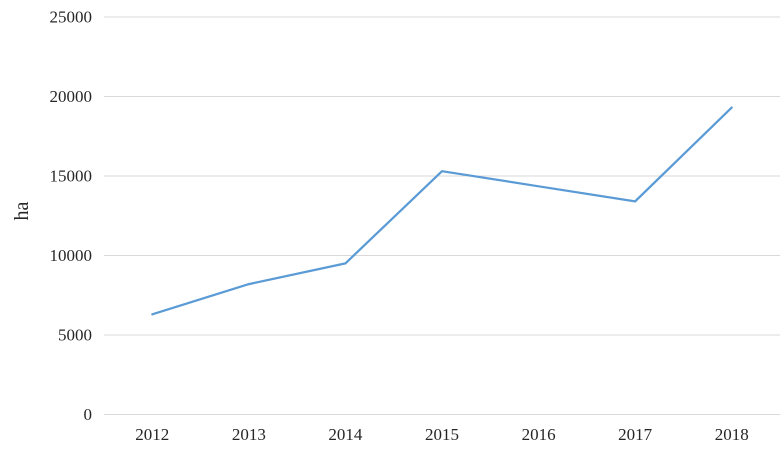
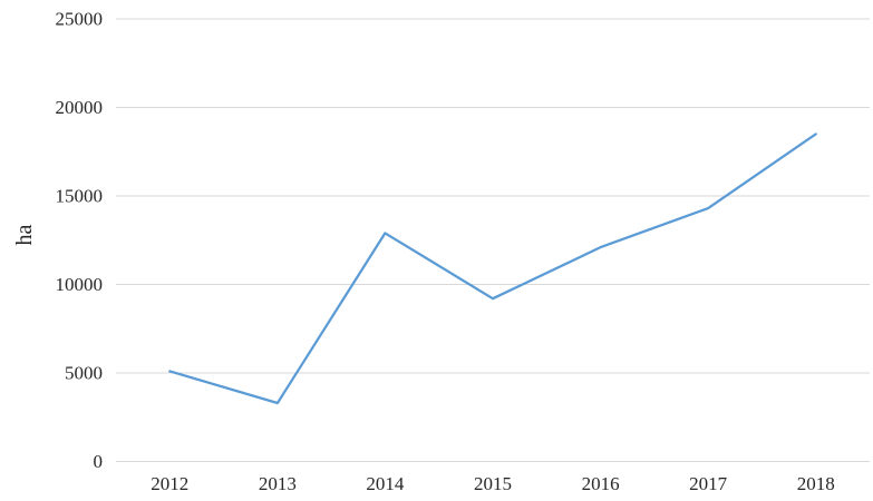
2012: 6300 -> 5100
2013: 8200 -> 3300
2014: 9500 -> 12900
2015: 15300 -> 9200
2016: 14400 -> 12100
2017: 13400 -> 14300
2018: 19300 -> 18500
